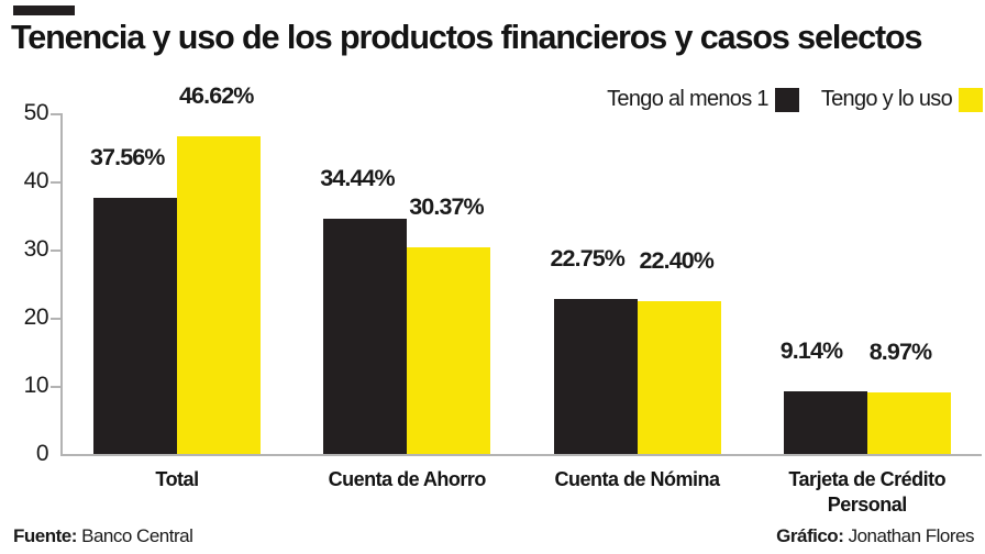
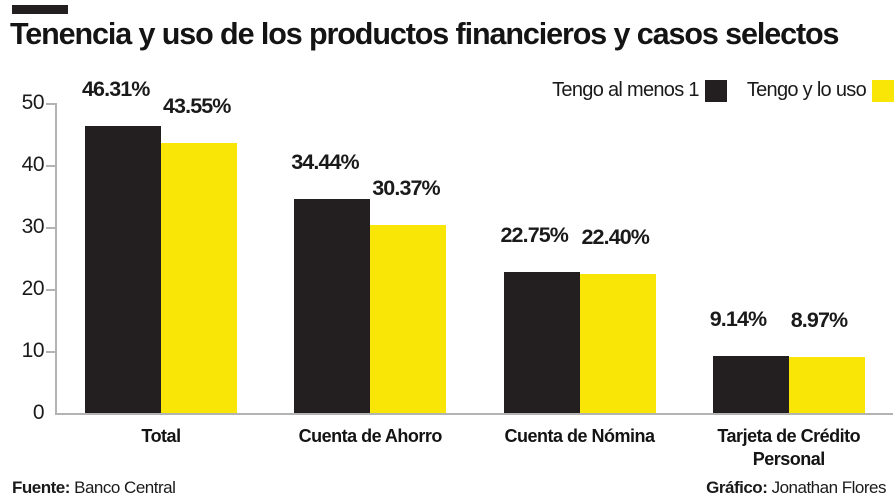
Tengo al menos 1/Total: 37.56% -> 46.31%
Tengo y lo uso/Total: 46.62% -> 43.55%
